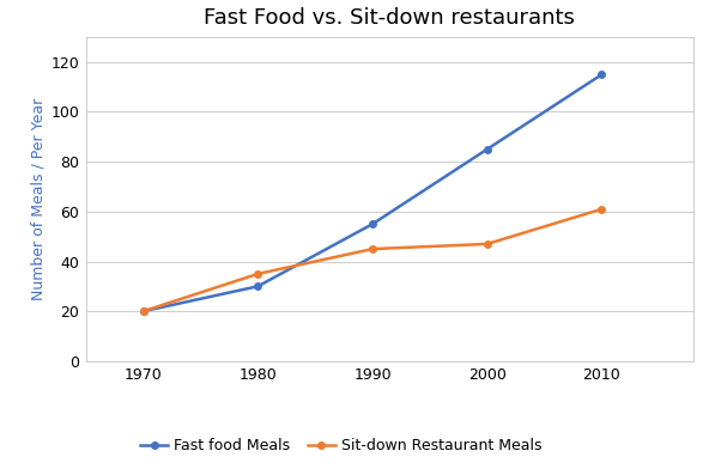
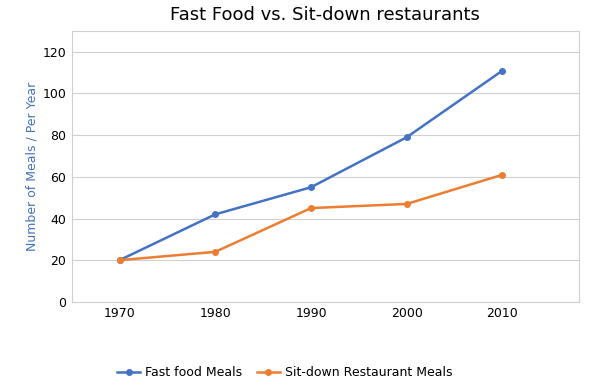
Fast food Meals/1980: 30 -> 42
Sit-down Restaurant Meals/1980: 35 -> 24
Fast food Meals/2000: 85 -> 79
Fast food Meals/2010: 115 -> 111
